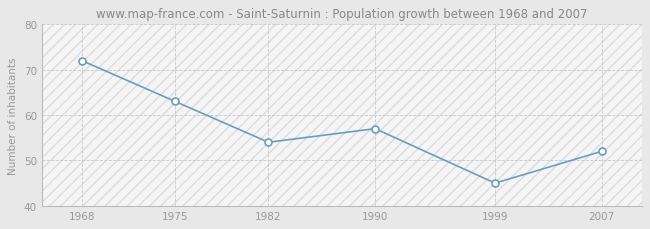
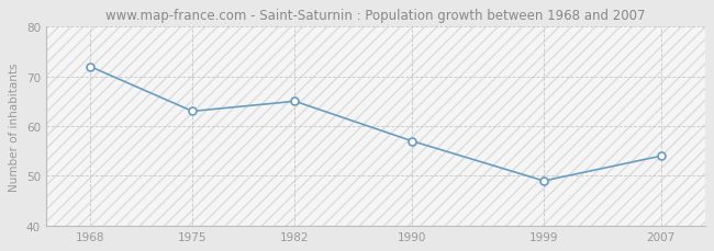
1982: 54 -> 65
1999: 45 -> 49
2007: 52 -> 54
